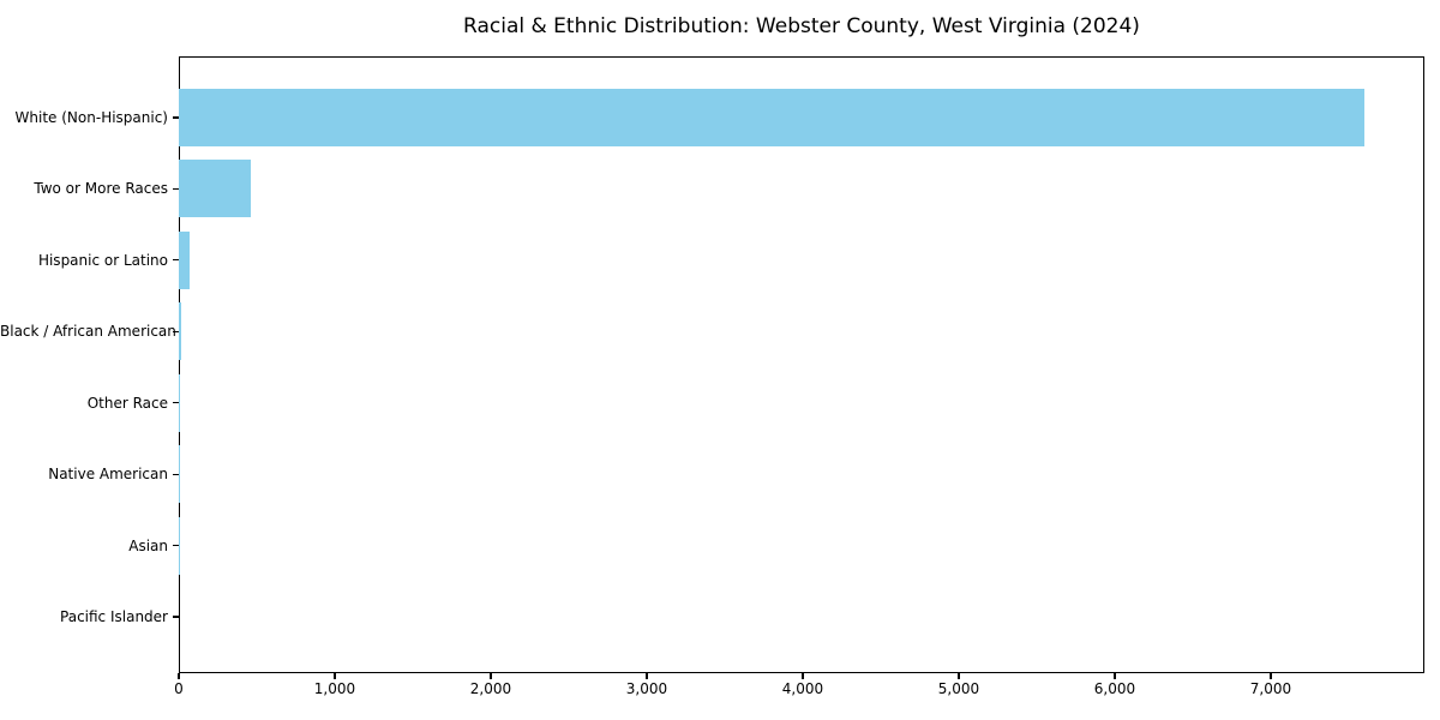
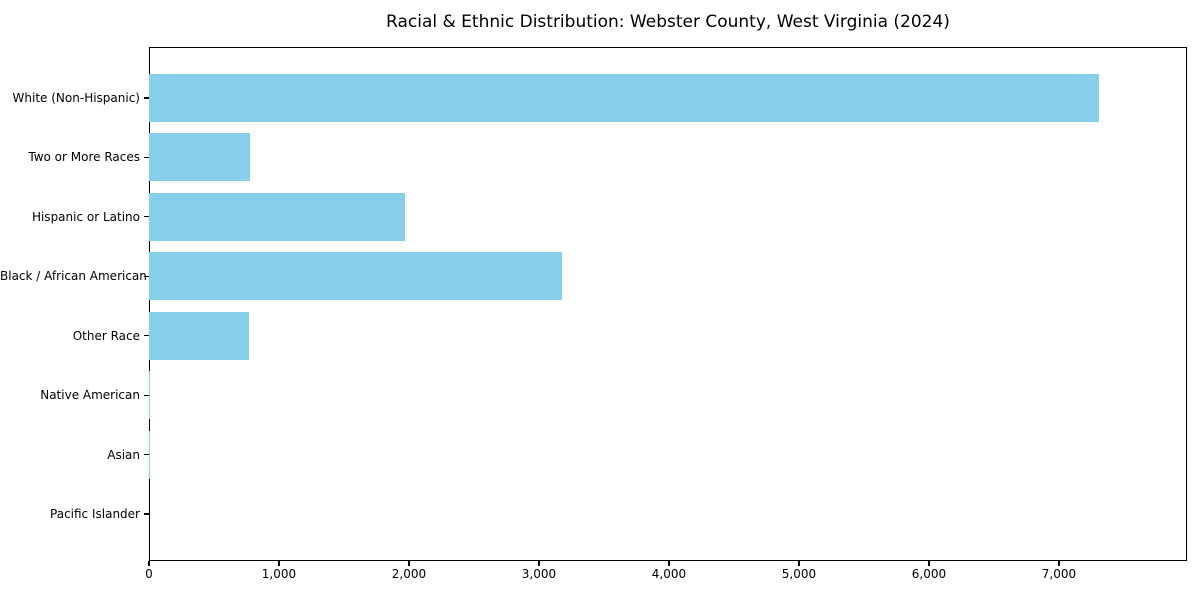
White (Non-Hispanic): 7600 -> 7310
Two or More Races: 460 -> 780
Hispanic or Latino: 70 -> 1970
Black / African American: 20 -> 3180
Other Race: 10 -> 770
